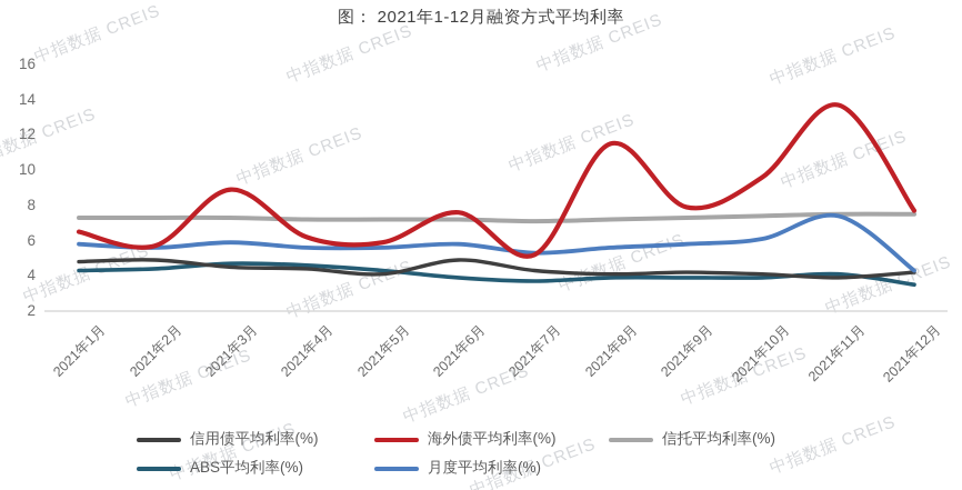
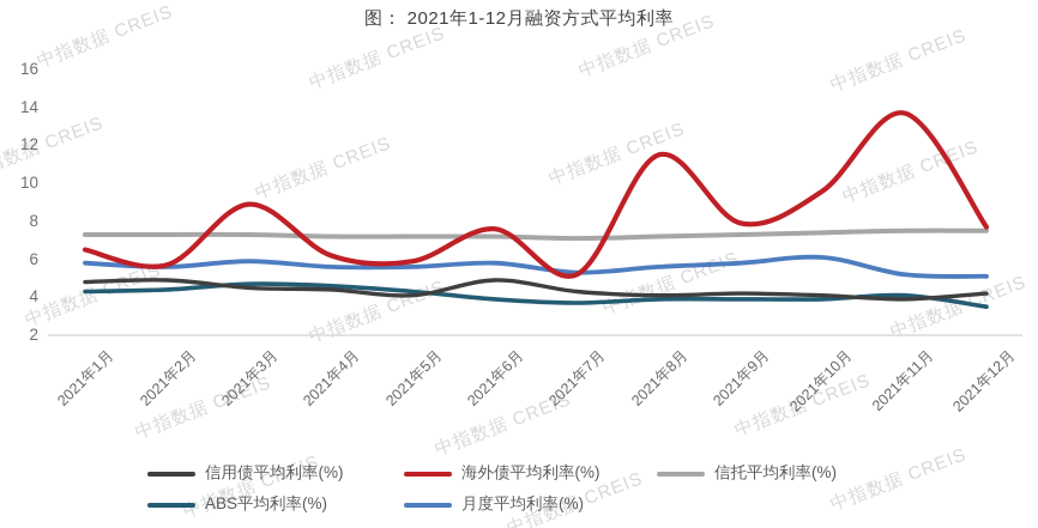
月度平均利率(%)/2021年11月: 7.4 -> 5.2
月度平均利率(%)/2021年12月: 4.3 -> 5.1
